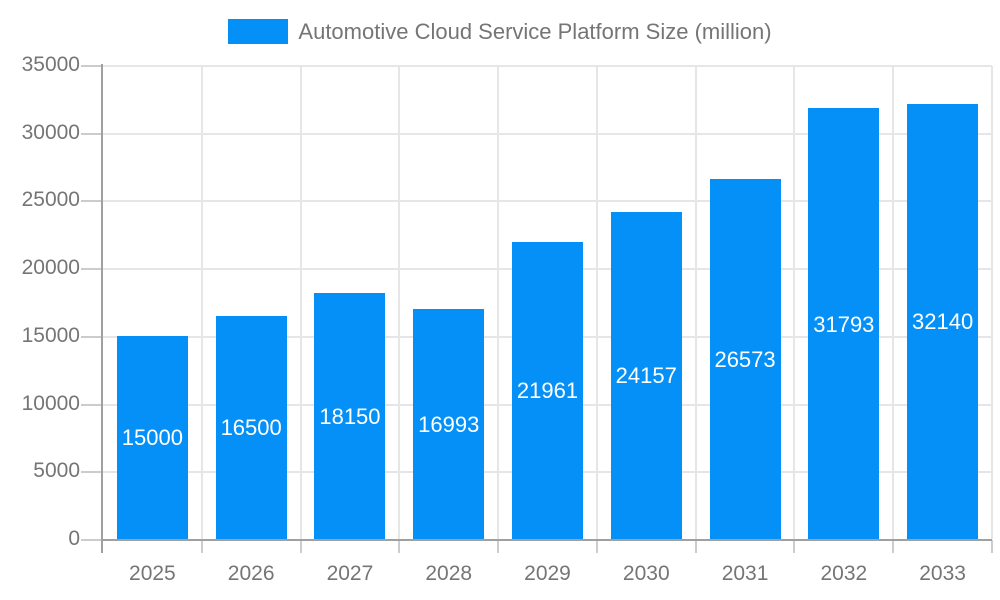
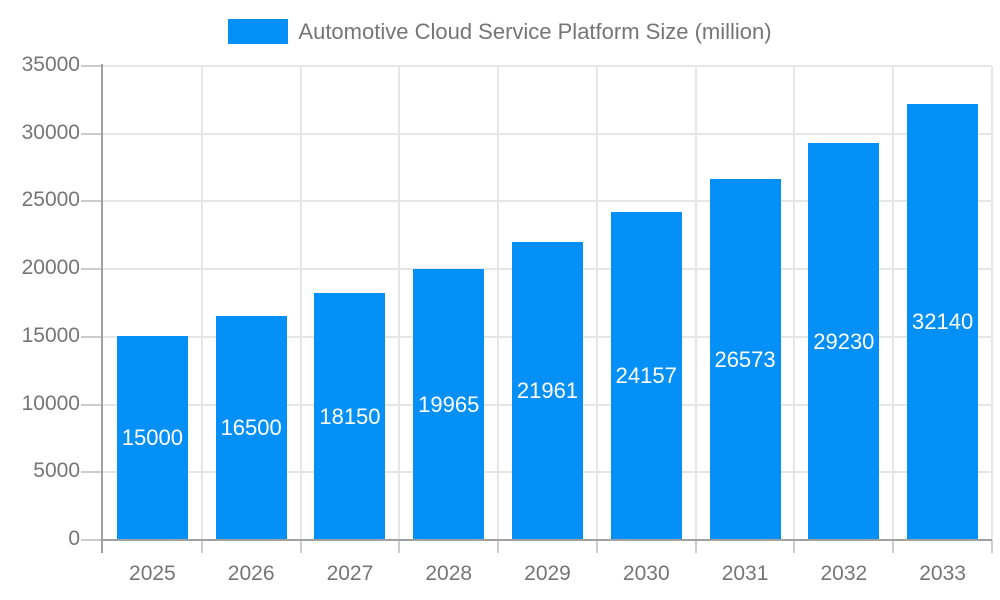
2028: 16993 -> 19965
2032: 31793 -> 29230
